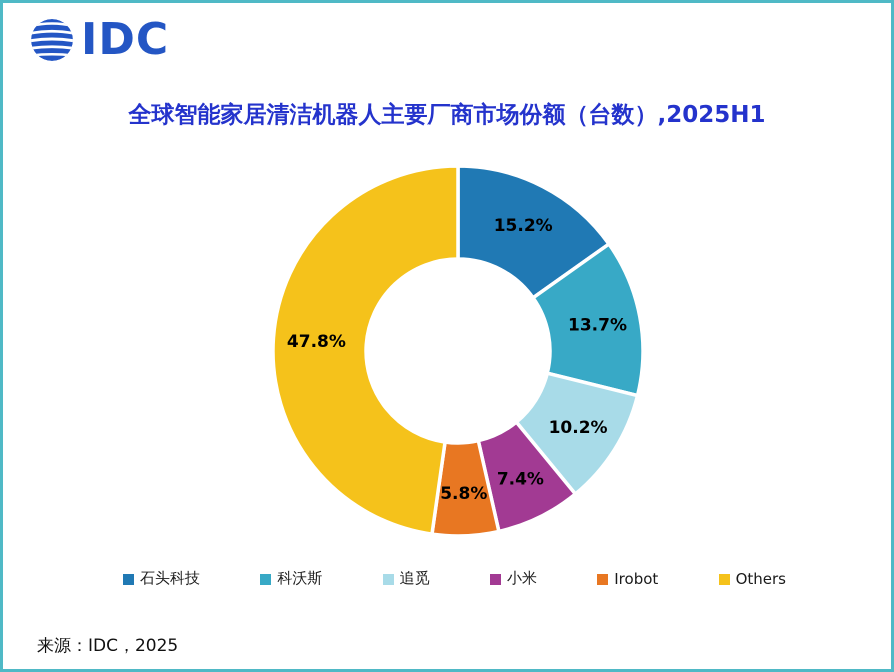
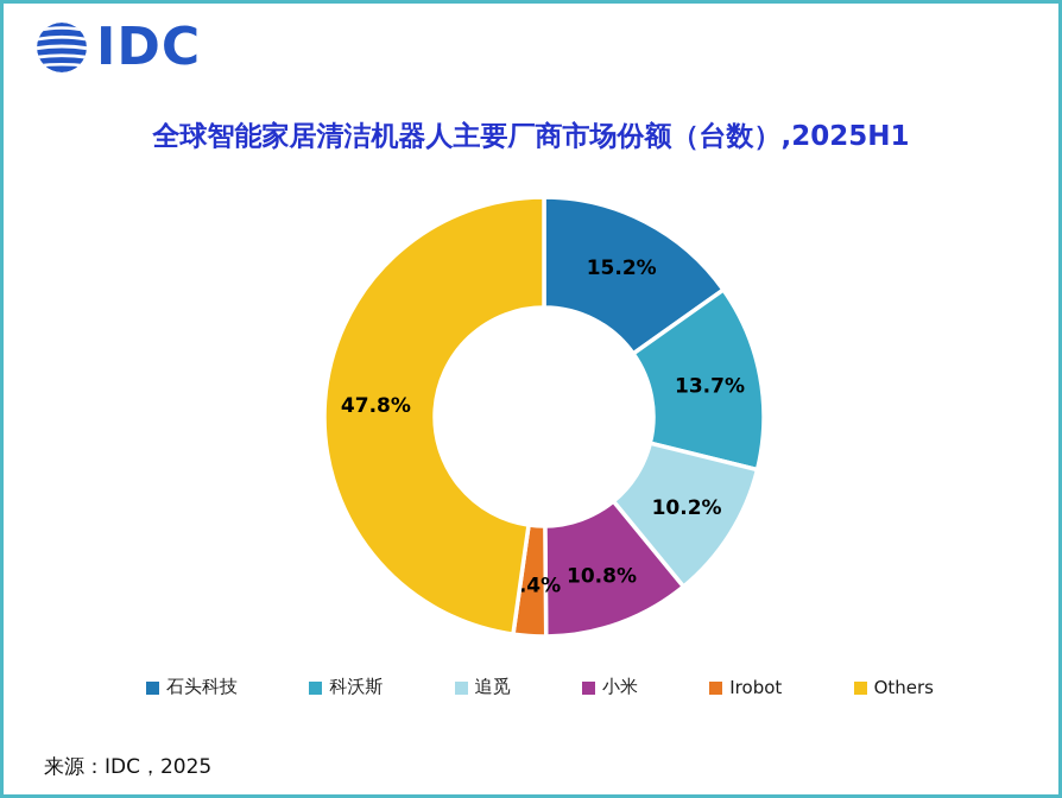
小米: 7.4% -> 10.8%
Irobot: 5.8% -> 2.4%
